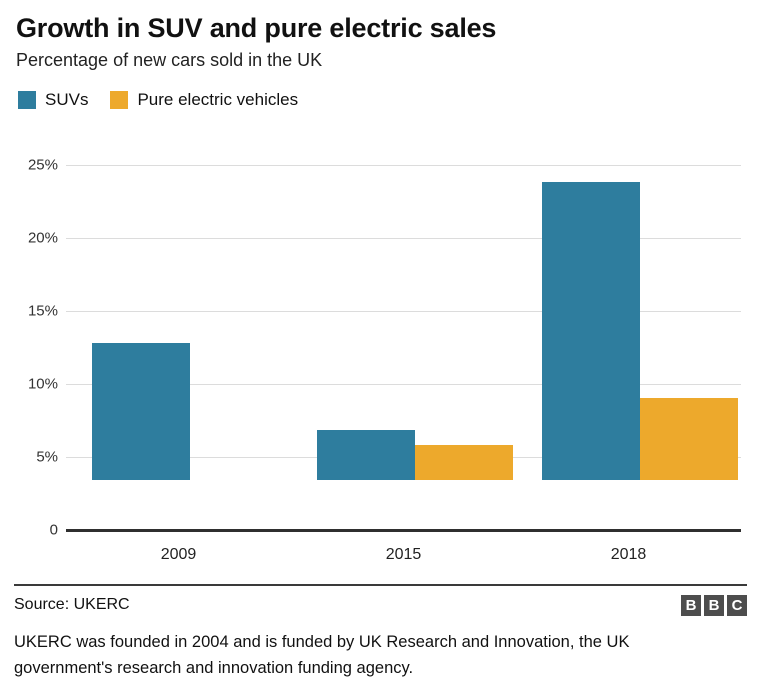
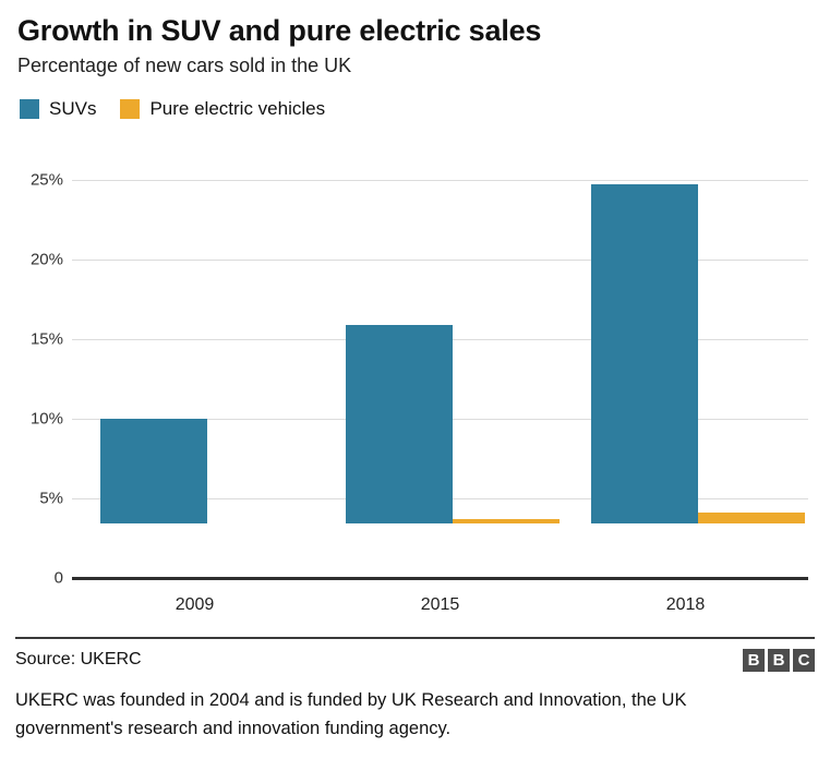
SUVs/2009: 9.4% -> 6.6%
SUVs/2015: 3.4% -> 12.5%
Pure electric vehicles/2015: 2.4% -> 0.3%
SUVs/2018: 20.4% -> 21.3%
Pure electric vehicles/2018: 5.6% -> 0.7%
